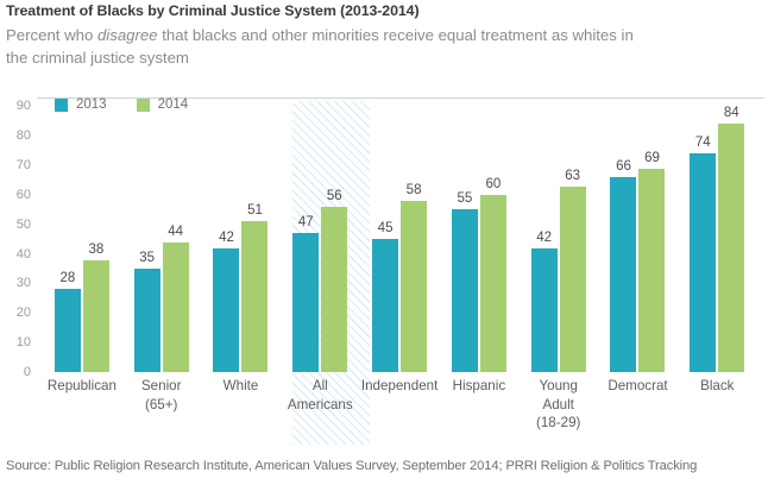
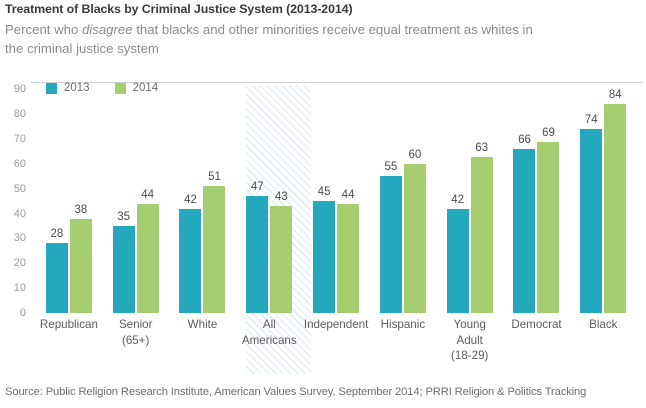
2014/All Americans: 56 -> 43
2014/Independent: 58 -> 44
